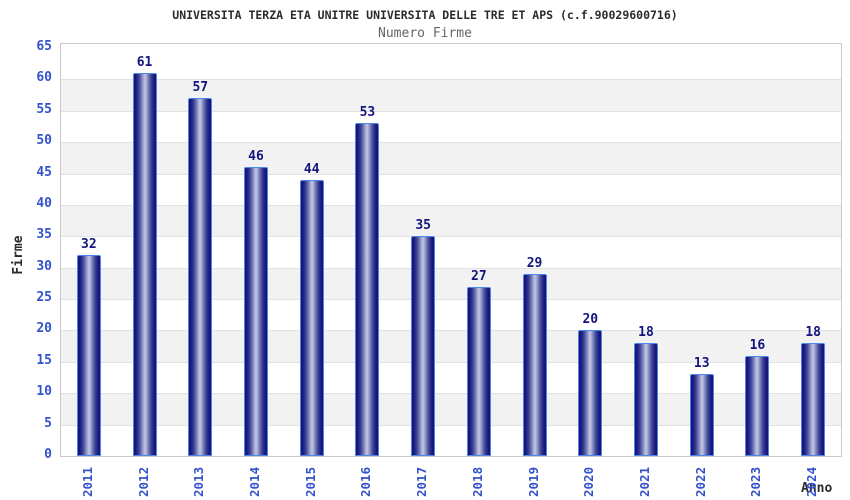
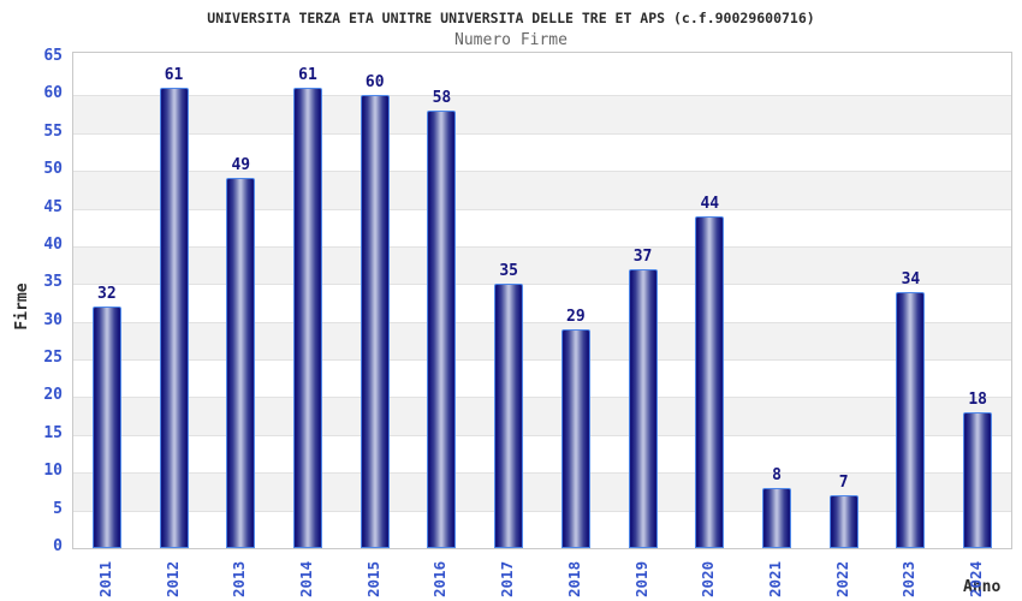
2013: 57 -> 49
2014: 46 -> 61
2015: 44 -> 60
2016: 53 -> 58
2018: 27 -> 29
2019: 29 -> 37
2020: 20 -> 44
2021: 18 -> 8
2022: 13 -> 7
2023: 16 -> 34
